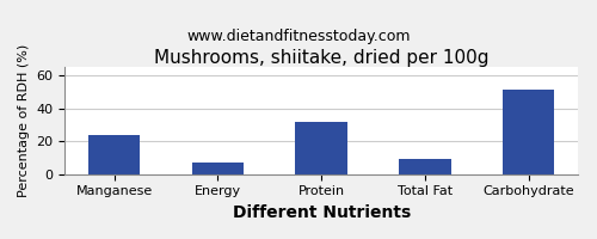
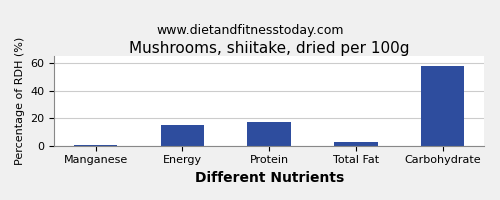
Manganese: 24 -> 0
Energy: 7 -> 15
Protein: 32 -> 17
Total Fat: 9 -> 2
Carbohydrate: 51 -> 58
